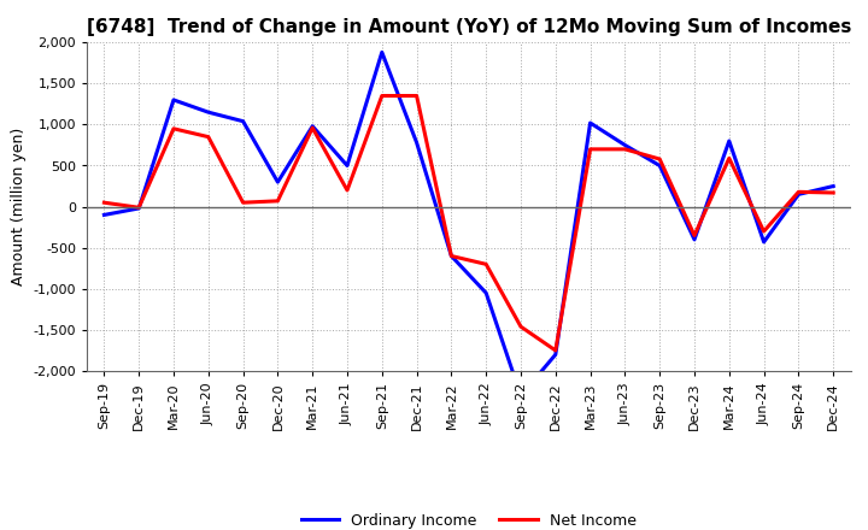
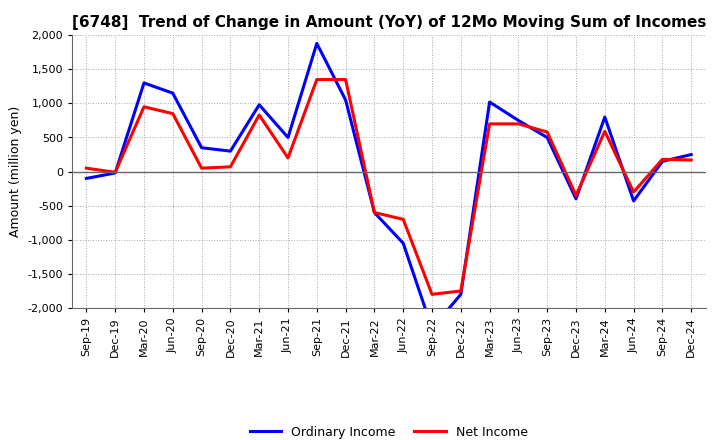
Ordinary Income/Sep-20: 1,040 -> 350
Net Income/Mar-21: 960 -> 830
Ordinary Income/Dec-21: 780 -> 1,050
Net Income/Sep-22: -1,460 -> -1,800
